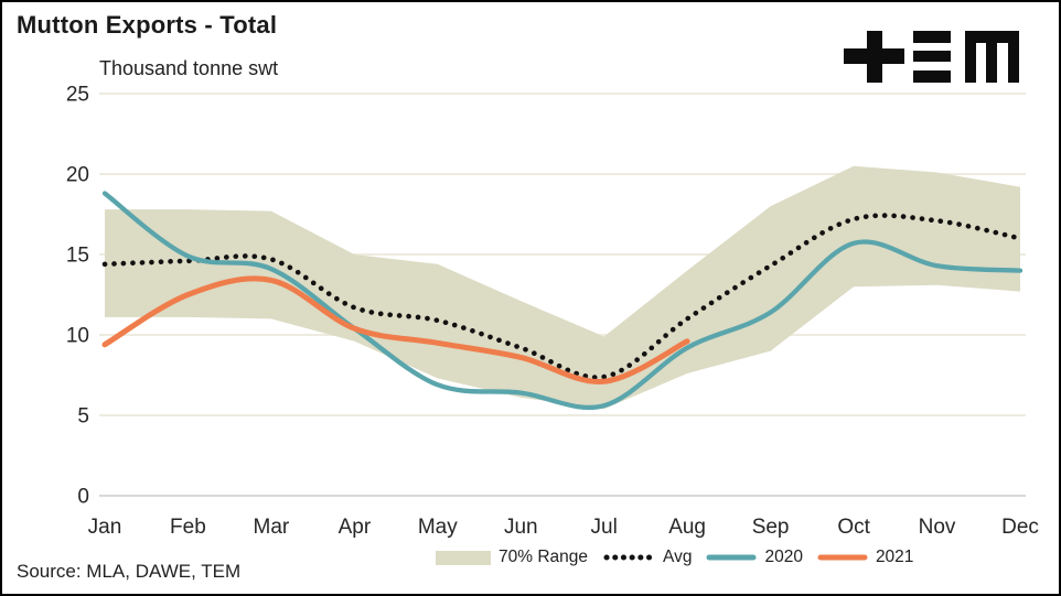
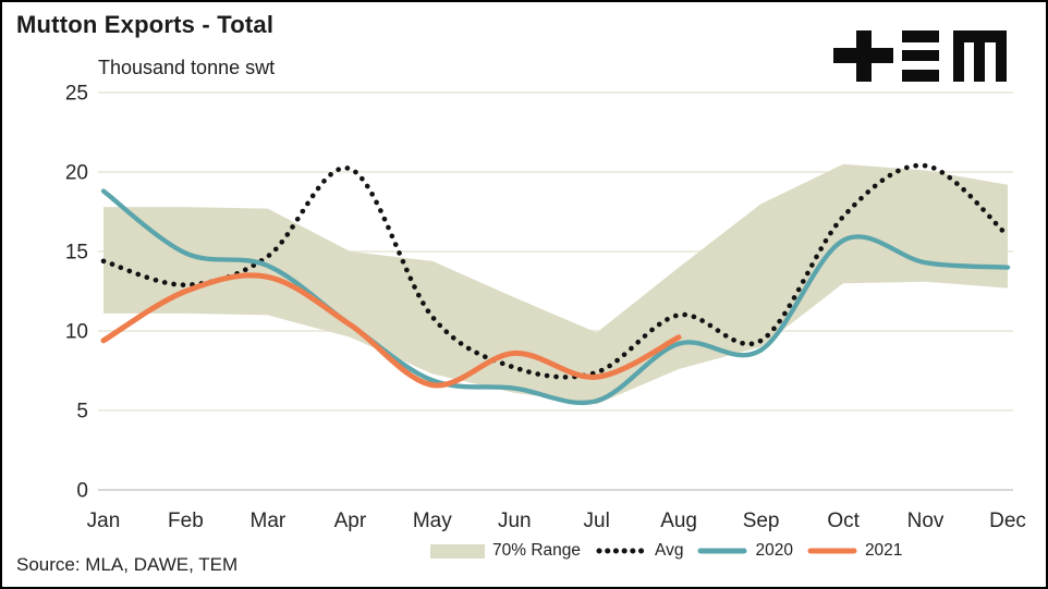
Avg/Feb: 14.6 -> 12.9
Avg/Apr: 11.7 -> 20.2
2021/May: 9.5 -> 6.6
Avg/Jun: 9.2 -> 7.7
Avg/Sep: 14.3 -> 9.4
2020/Sep: 11.4 -> 8.8
Avg/Nov: 17.1 -> 20.4
